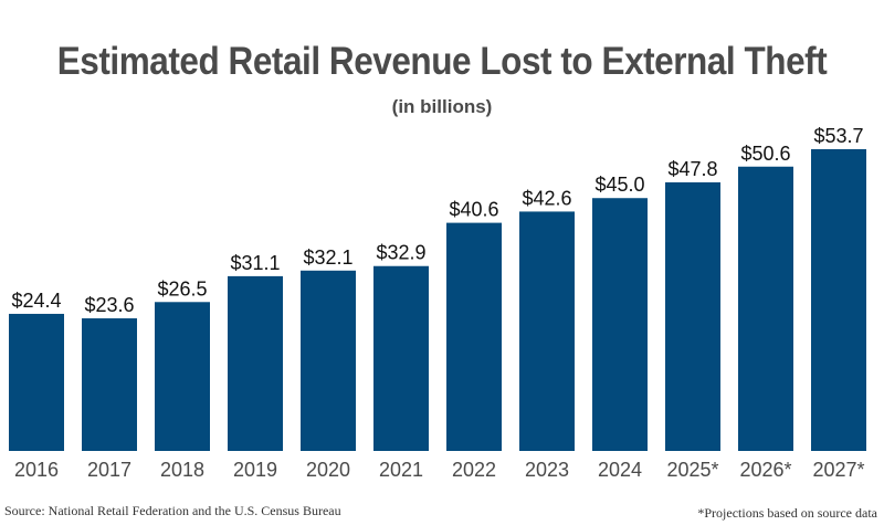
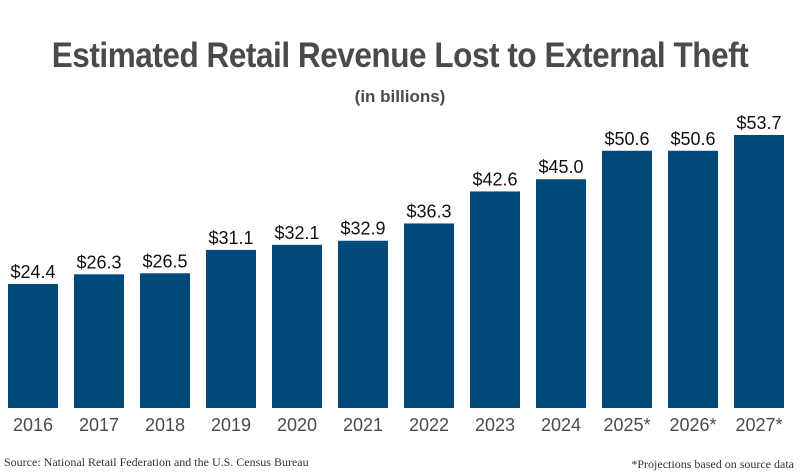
2017: $23.6 -> $26.3
2022: $40.6 -> $36.3
2025*: $47.8 -> $50.6
